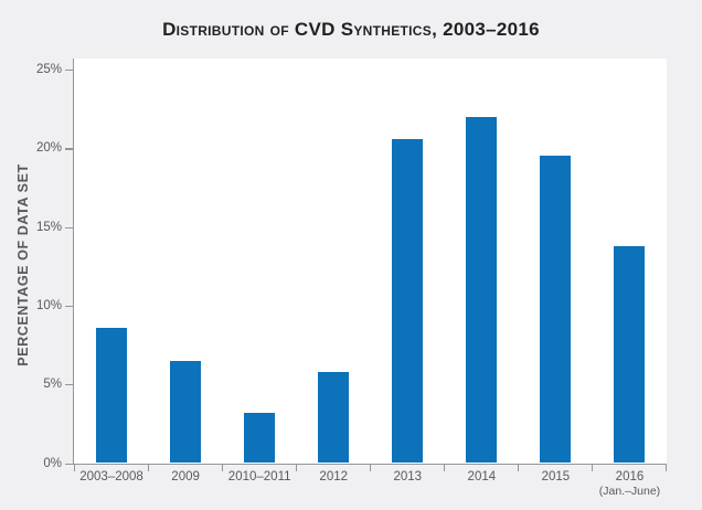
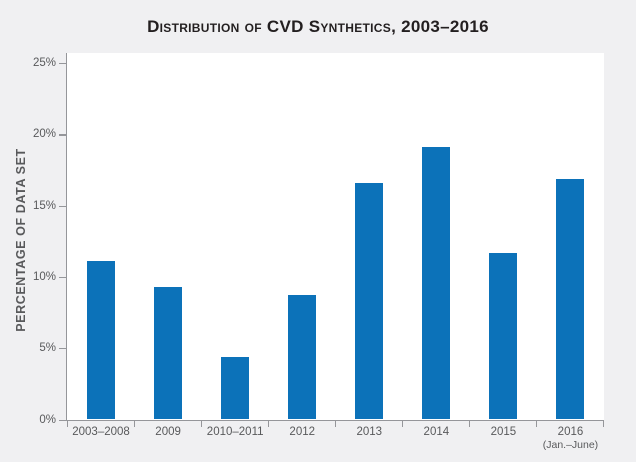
2003–2008: 8.6% -> 11.1%
2009: 6.5% -> 9.3%
2010–2011: 3.2% -> 4.4%
2012: 5.8% -> 8.7%
2013: 20.6% -> 16.6%
2014: 22.0% -> 19.1%
2015: 19.5% -> 11.7%
2016: 13.8% -> 16.9%
